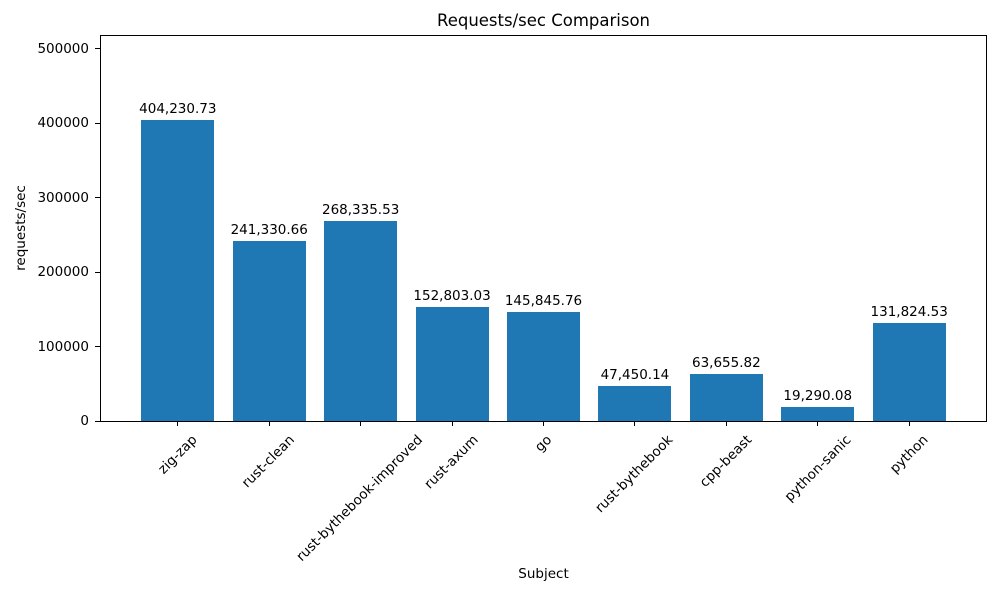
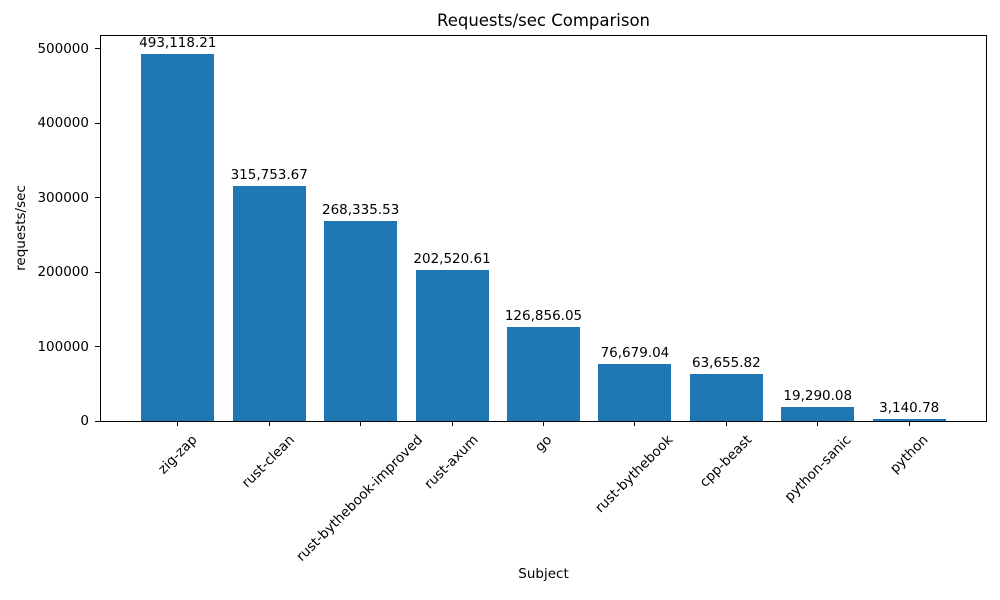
zig-zap: 404,230.73 -> 493,118.21
rust-clean: 241,330.66 -> 315,753.67
rust-axum: 152,803.03 -> 202,520.61
go: 145,845.76 -> 126,856.05
rust-bythebook: 47,450.14 -> 76,679.04
python: 131,824.53 -> 3,140.78
